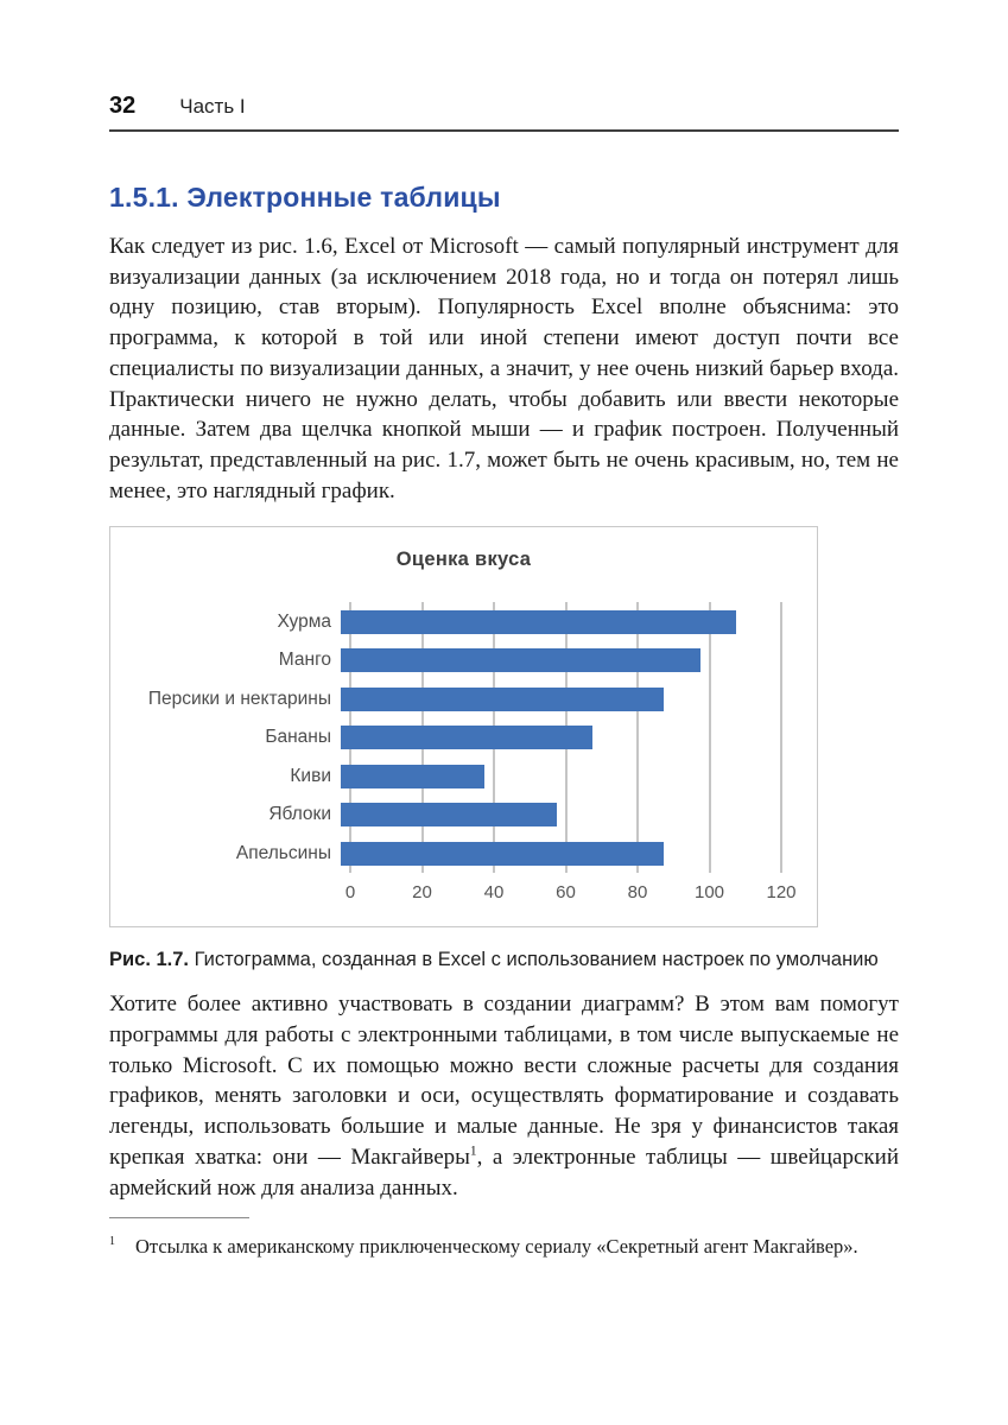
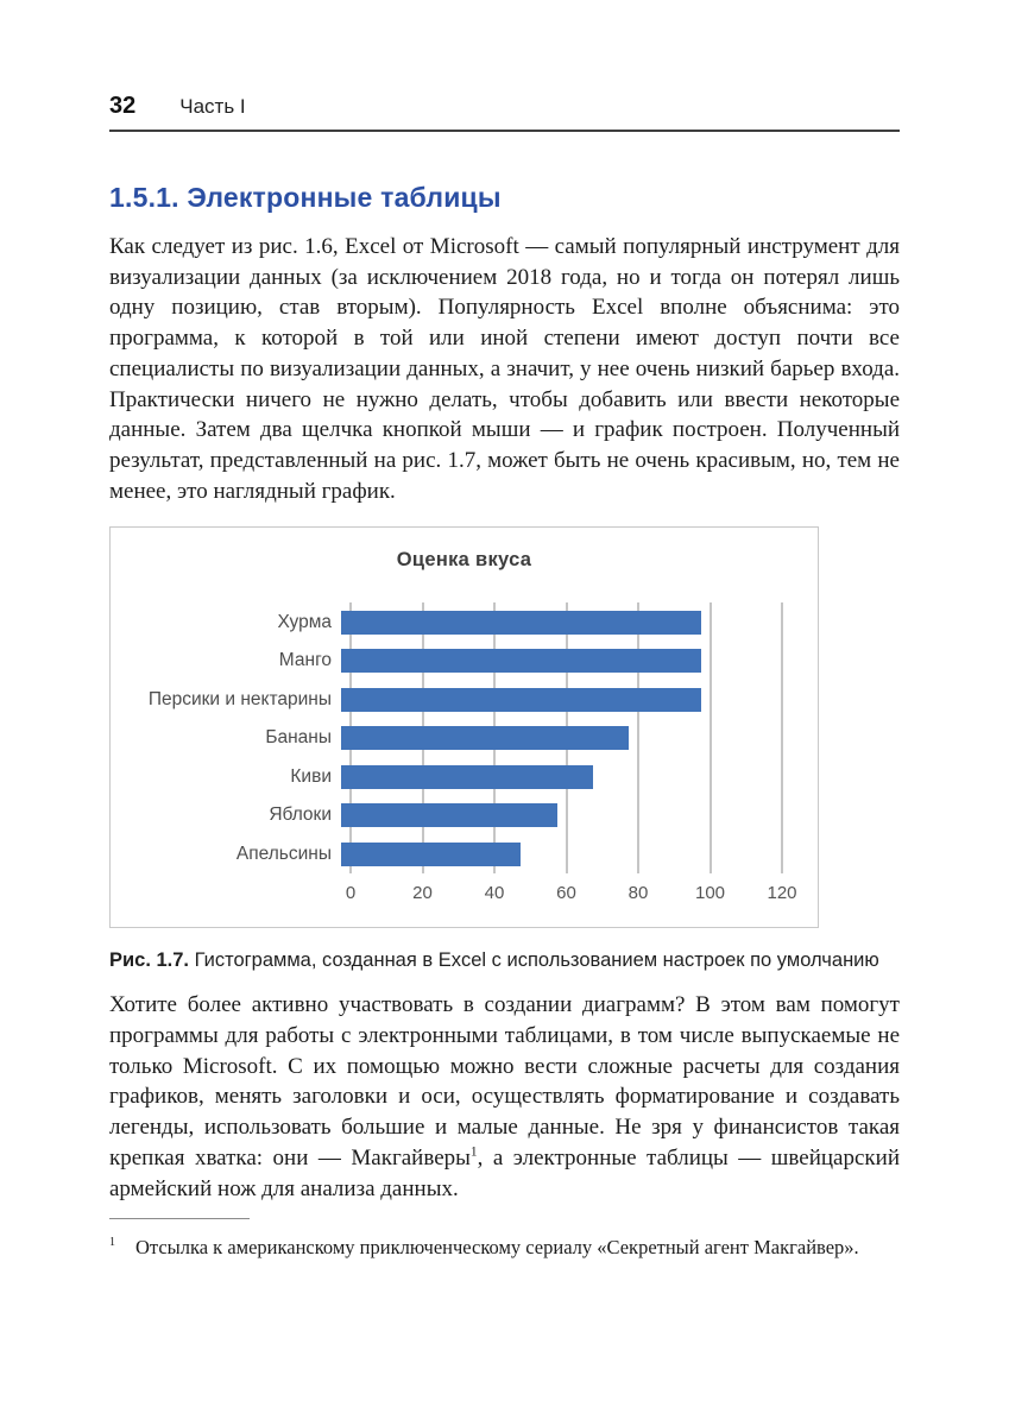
Хурма: 110 -> 100
Персики и нектарины: 90 -> 100
Бананы: 70 -> 80
Киви: 40 -> 70
Апельсины: 90 -> 50
